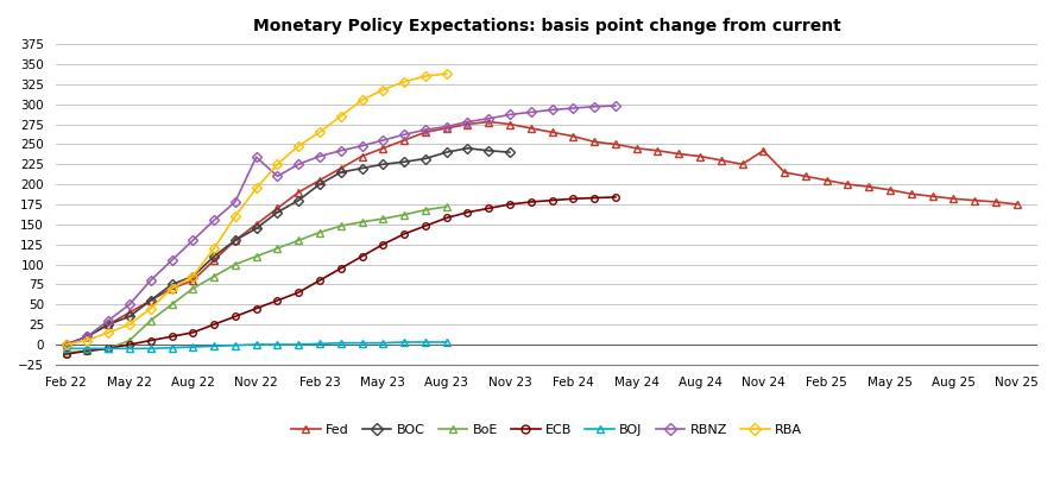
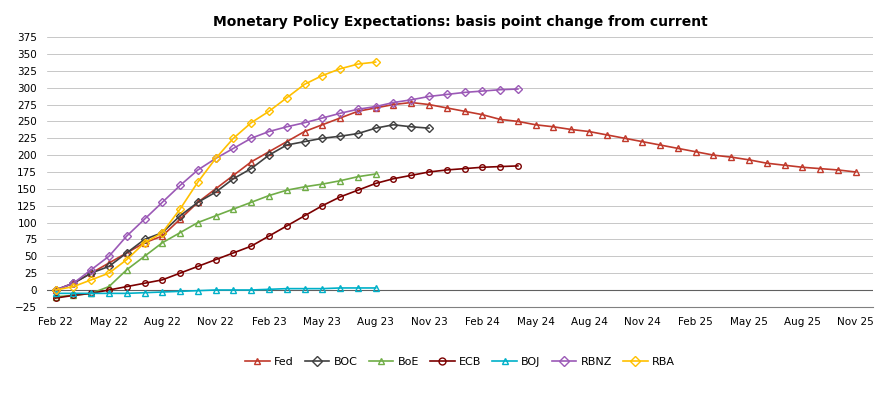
RBNZ/Nov 22: 234 -> 195
Fed/Nov 24: 242 -> 220
